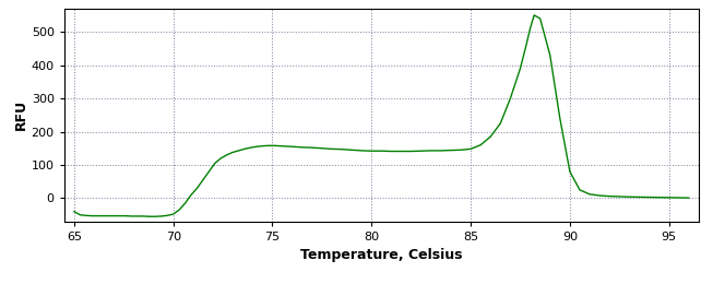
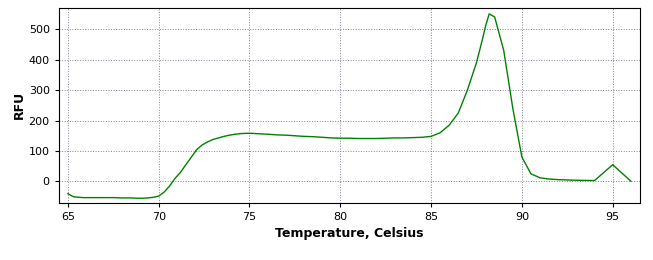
95: 2 -> 55
